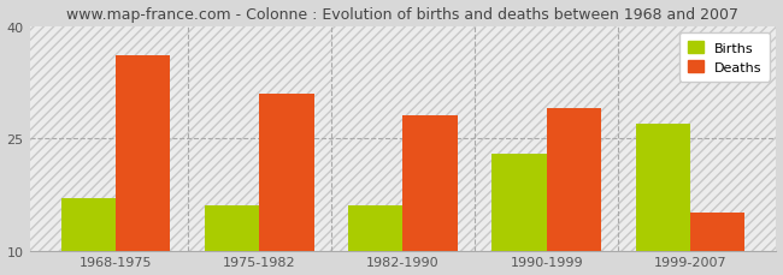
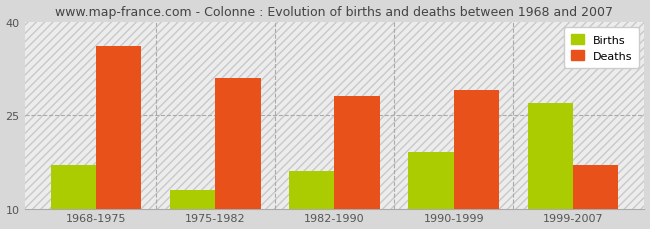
Births/1975-1982: 16 -> 13
Births/1990-1999: 23 -> 19
Deaths/1999-2007: 15 -> 17
